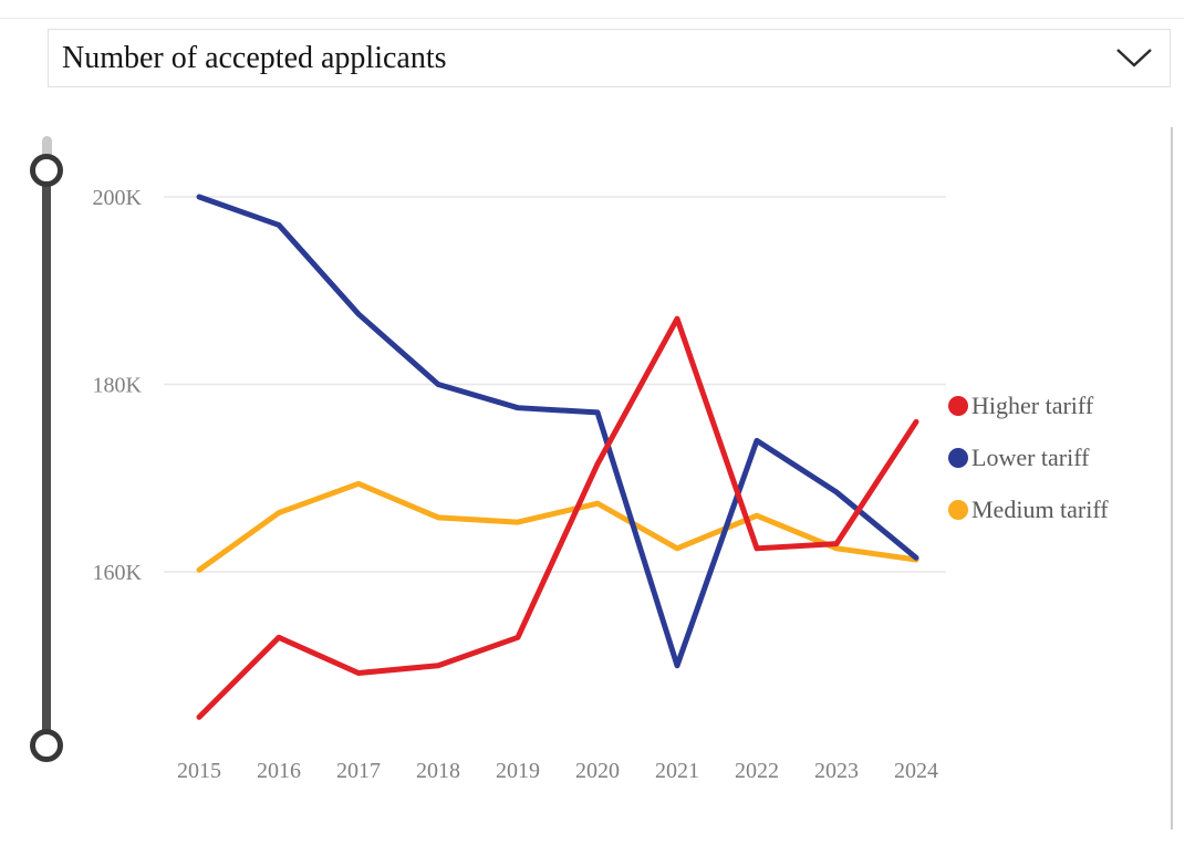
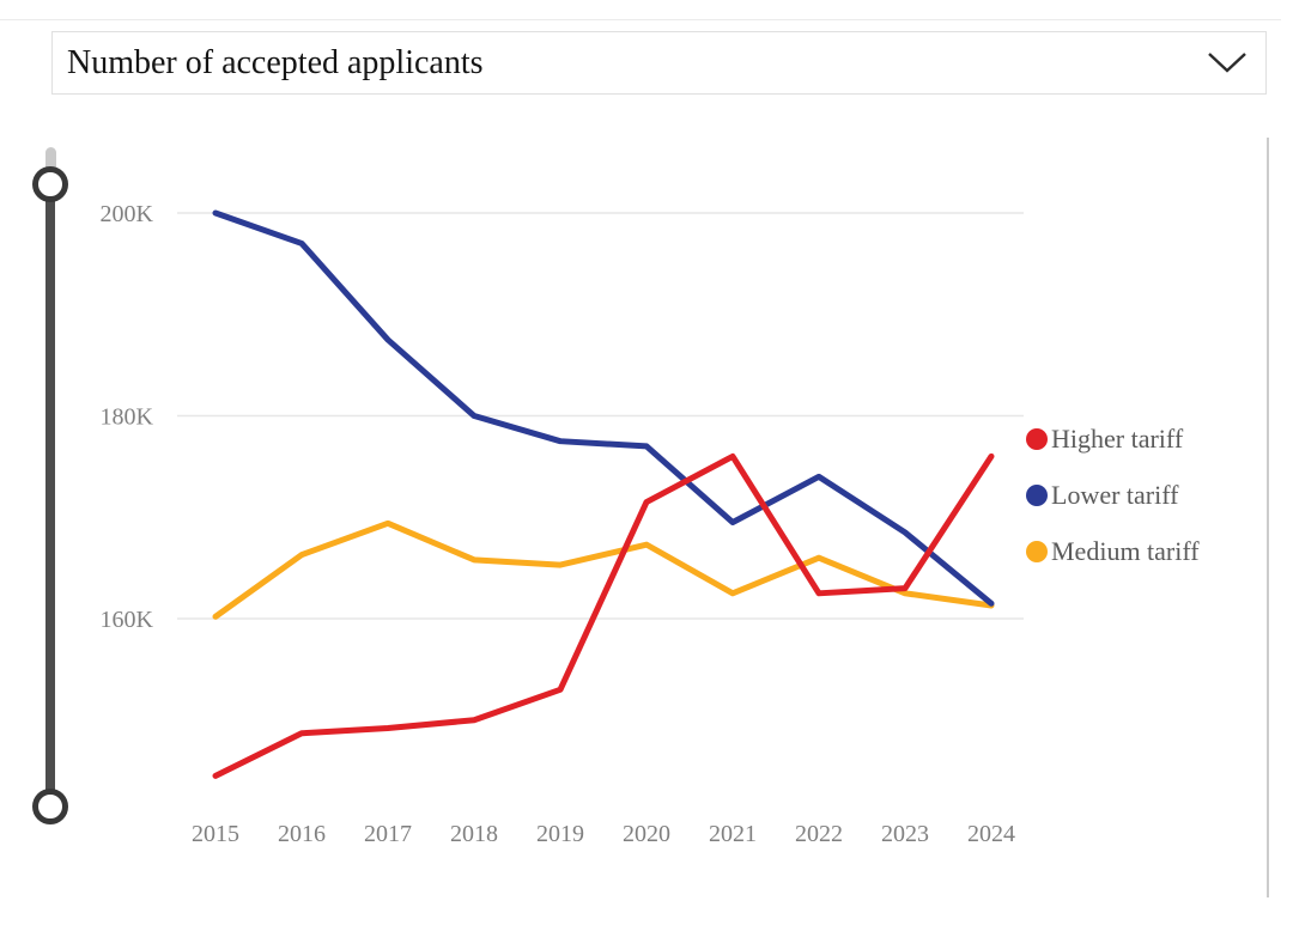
Higher tariff/2016: 153K -> 149K
Higher tariff/2021: 187K -> 176K
Lower tariff/2021: 150K -> 170K
